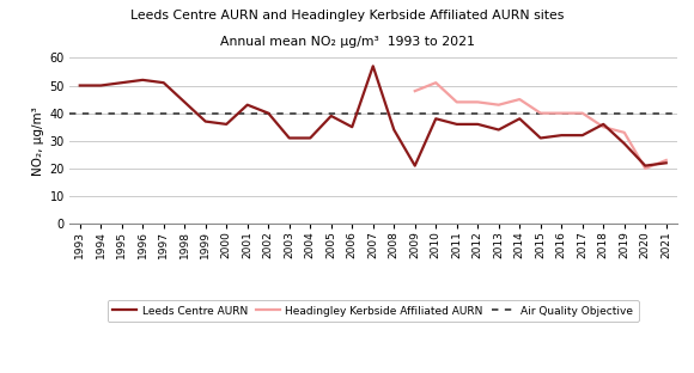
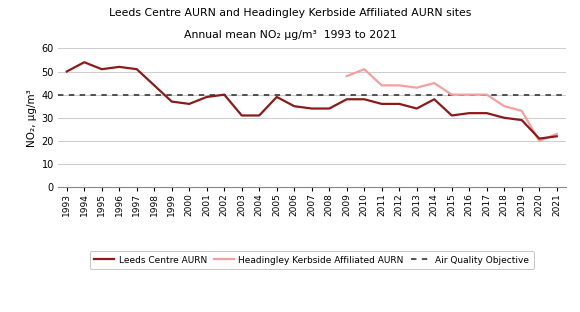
Leeds Centre AURN/1994: 50 -> 54
Leeds Centre AURN/2001: 43 -> 39
Leeds Centre AURN/2007: 57 -> 34
Leeds Centre AURN/2009: 21 -> 38
Leeds Centre AURN/2018: 36 -> 30
